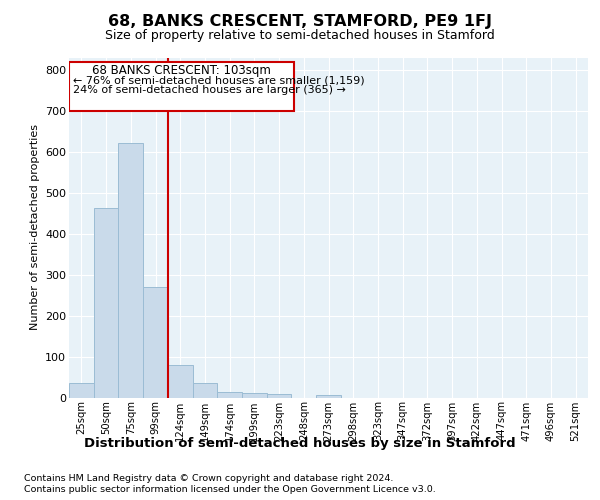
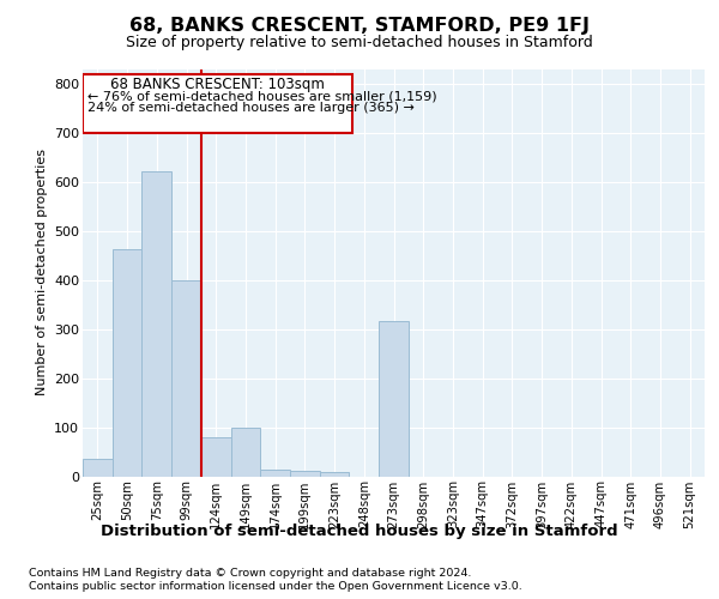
99sqm: 270 -> 400
149sqm: 35 -> 100
273sqm: 7 -> 315
